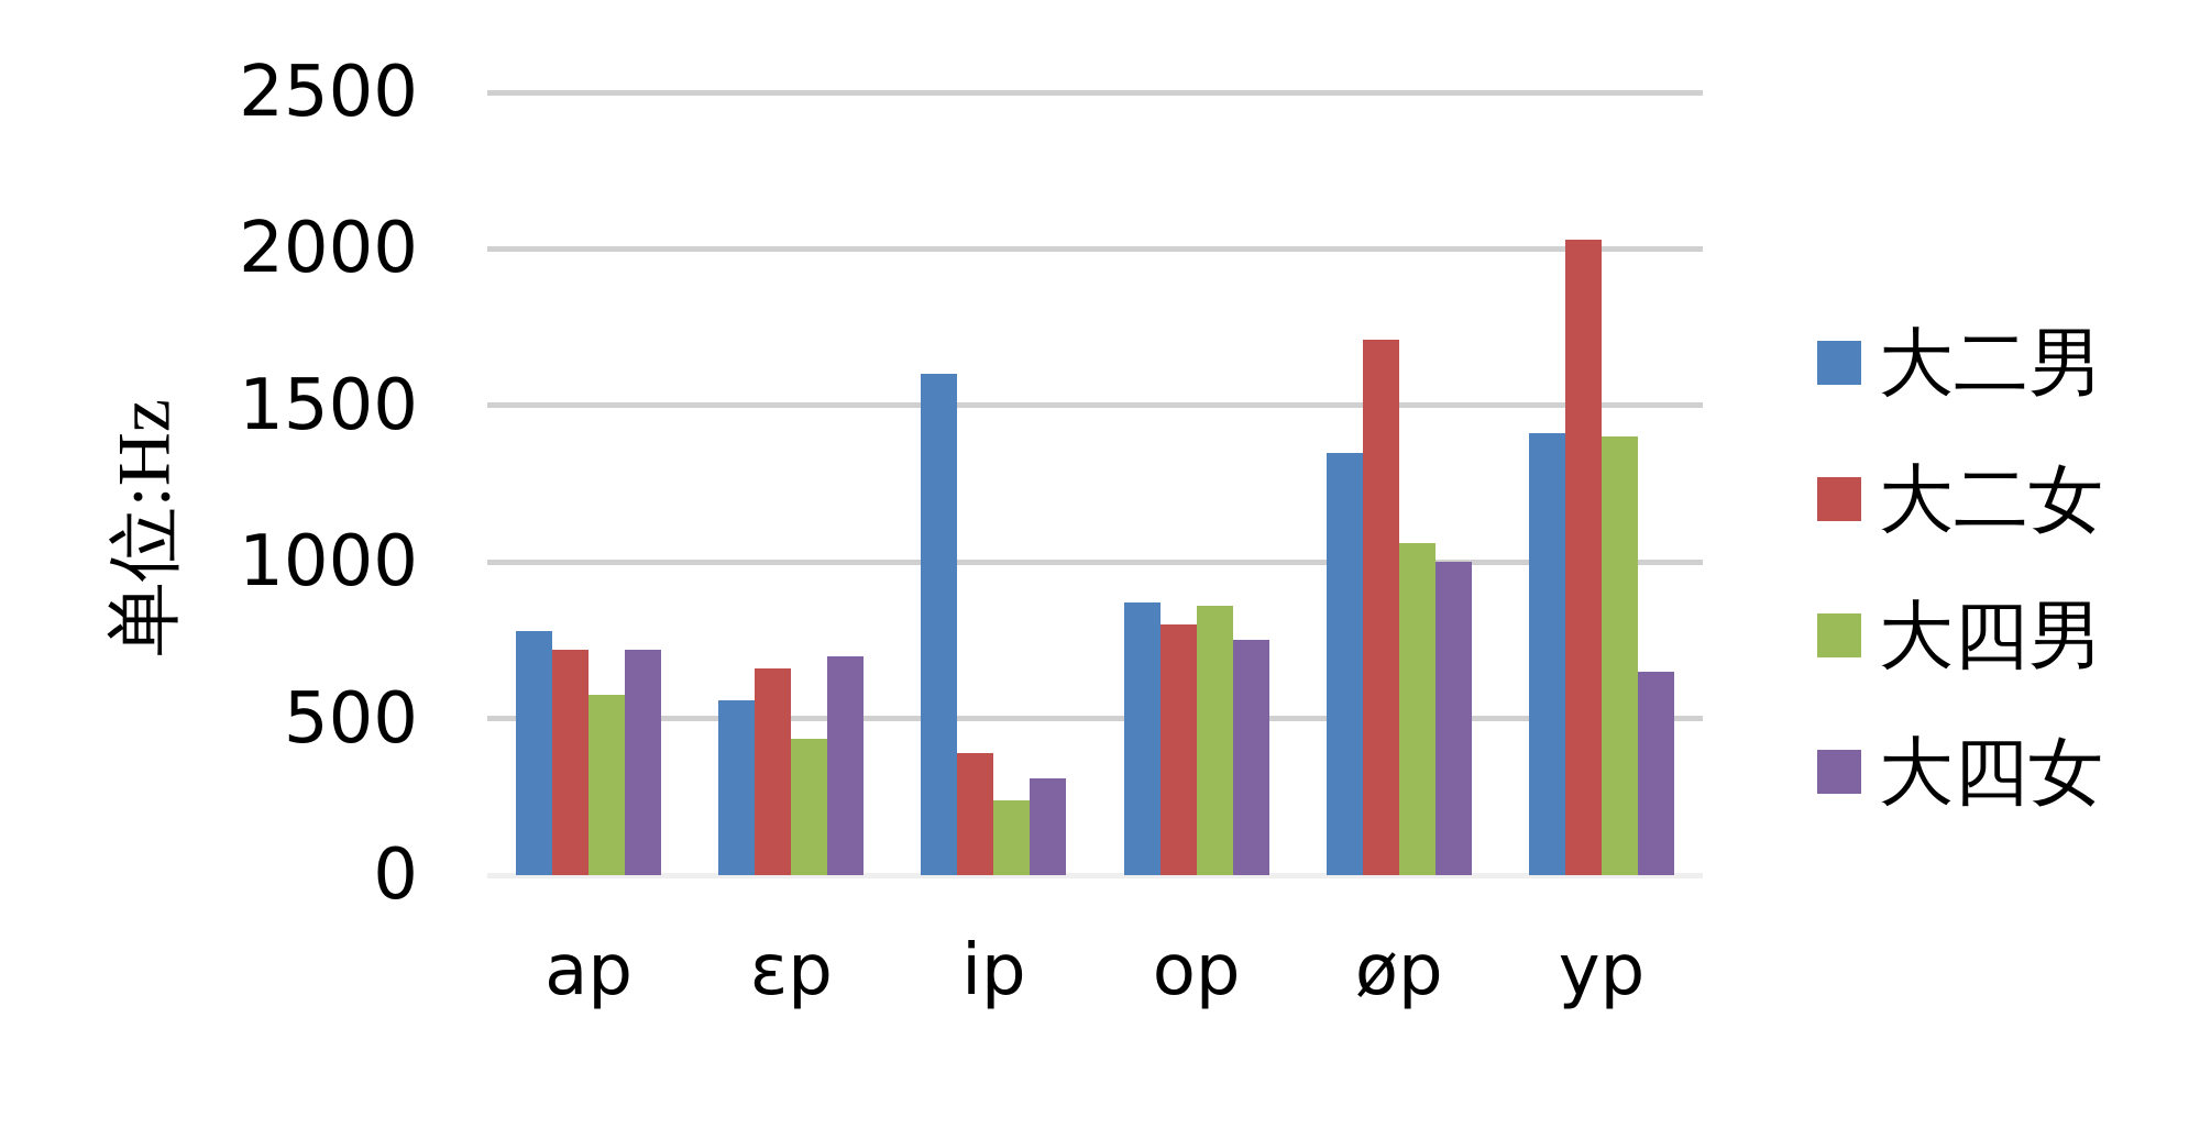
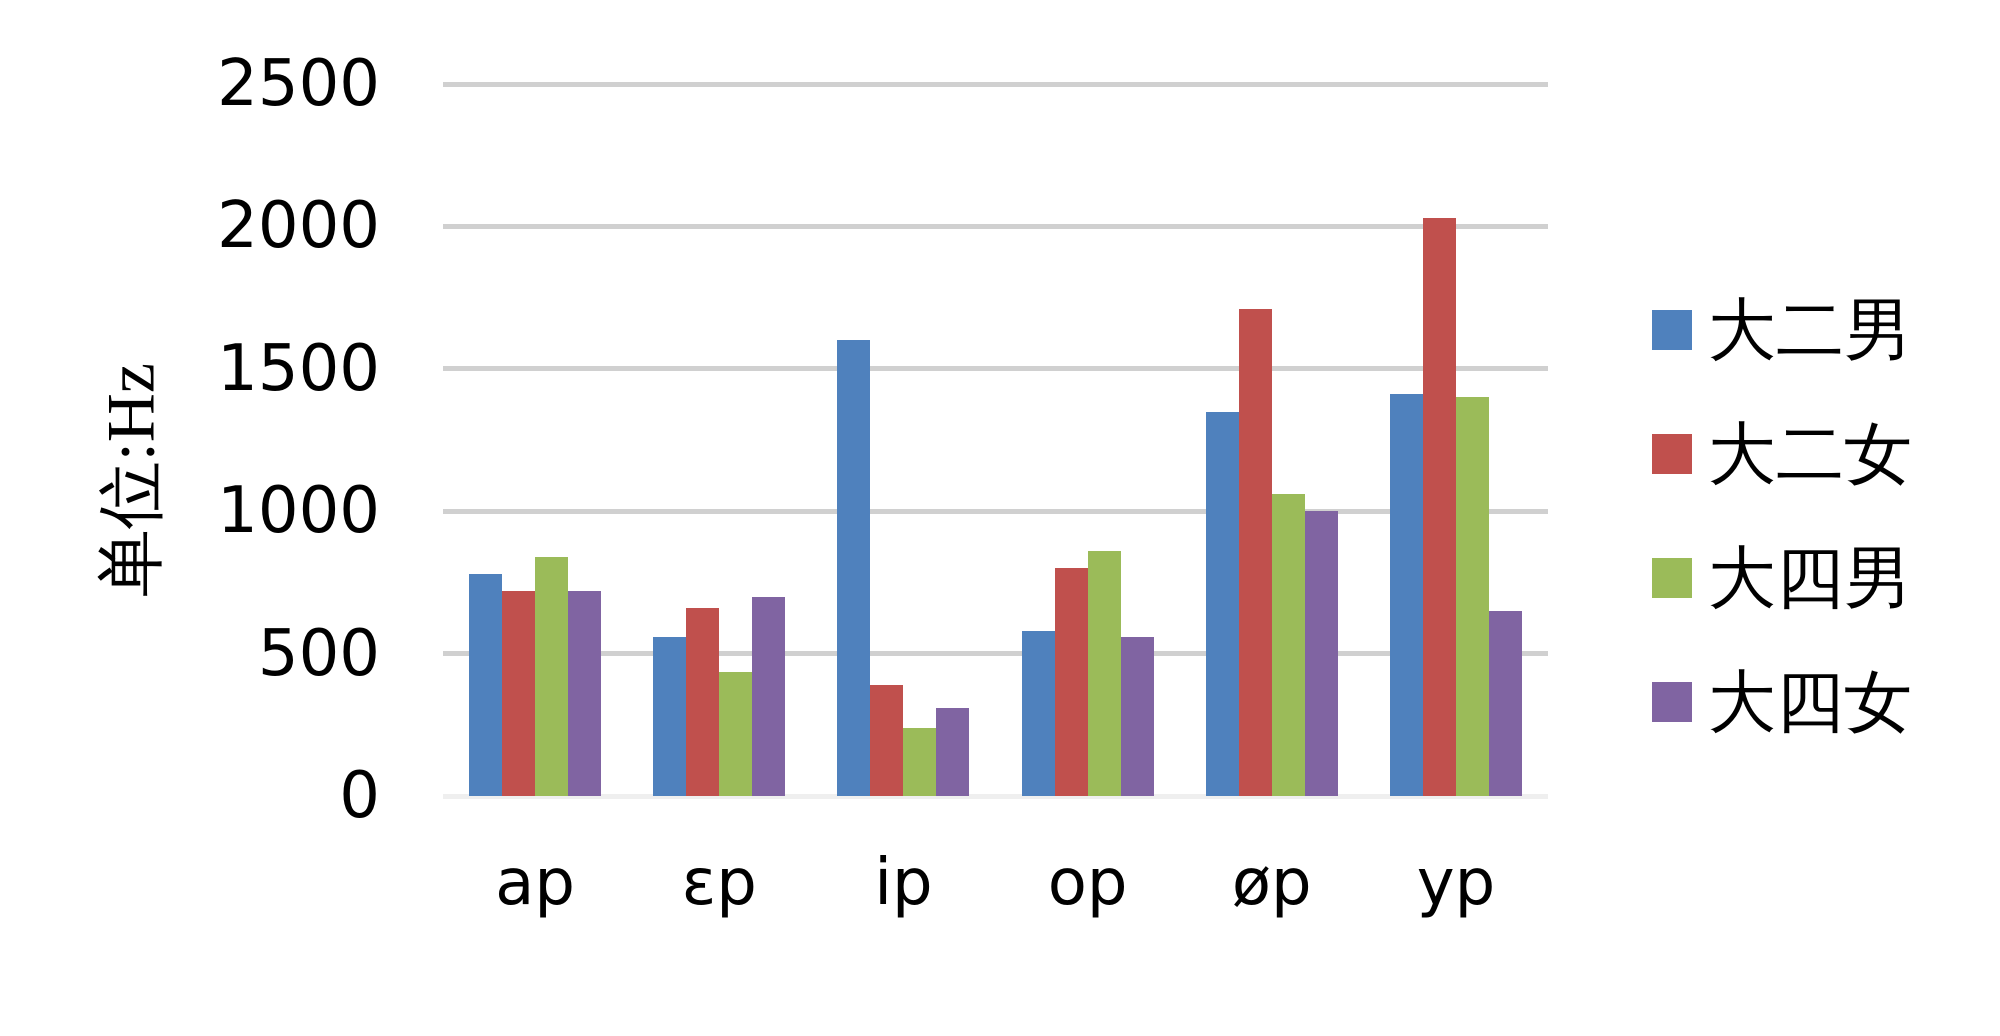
大四男/ap: 580 -> 840
大二男/op: 870 -> 580
大四女/op: 750 -> 560
